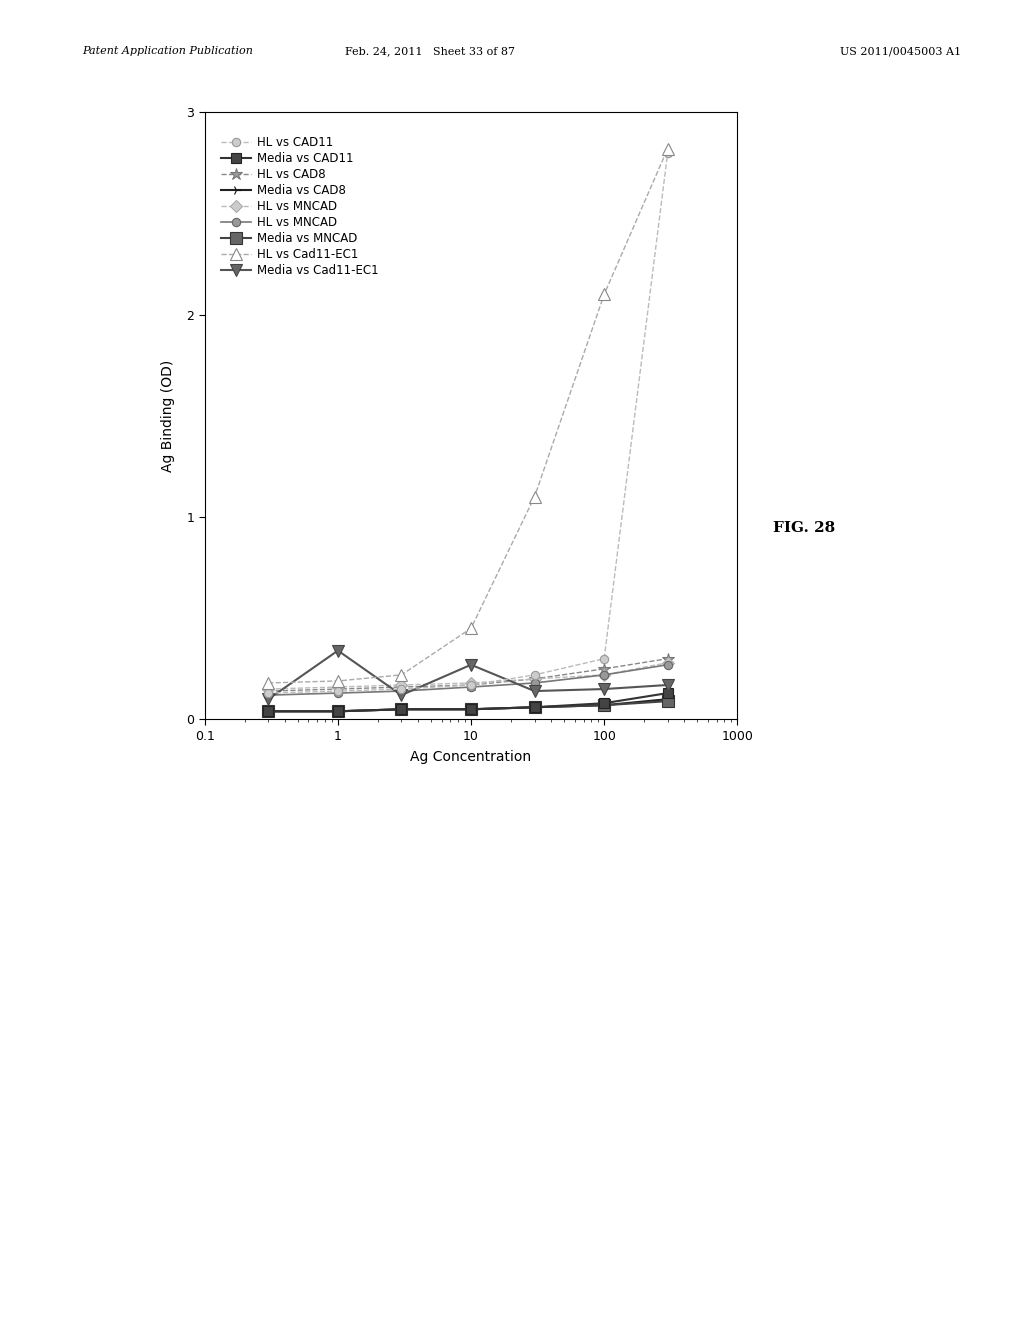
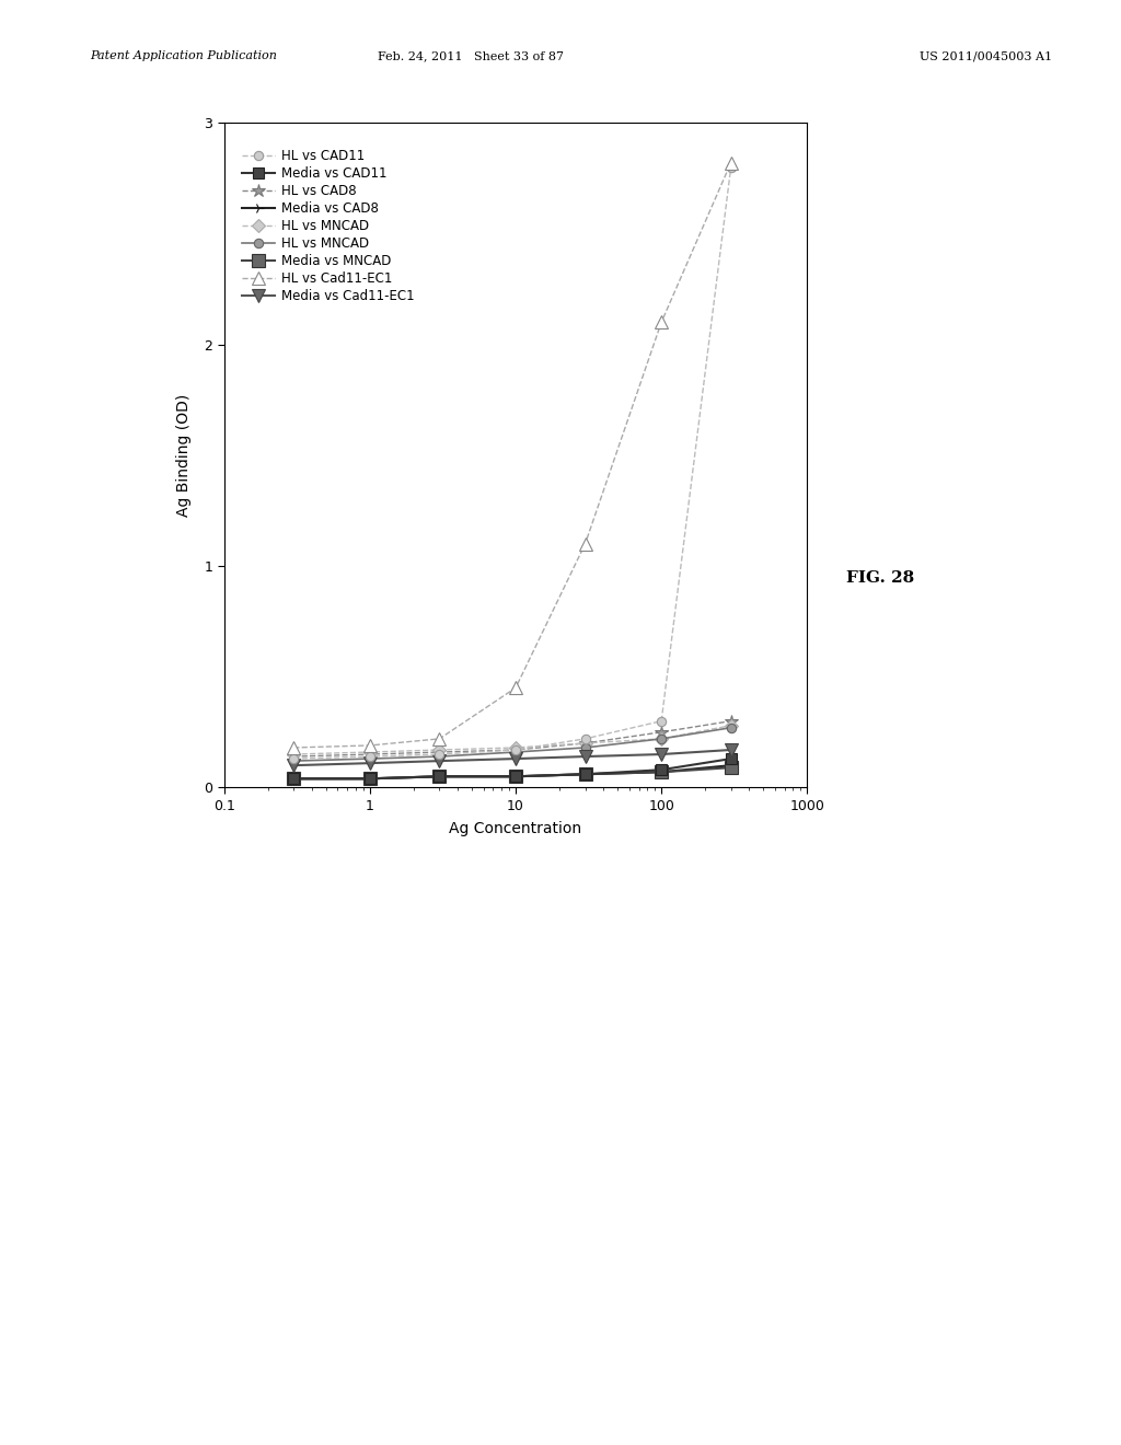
Media vs Cad11-EC1/1: 0.34 -> 0.11
Media vs Cad11-EC1/10: 0.27 -> 0.13
